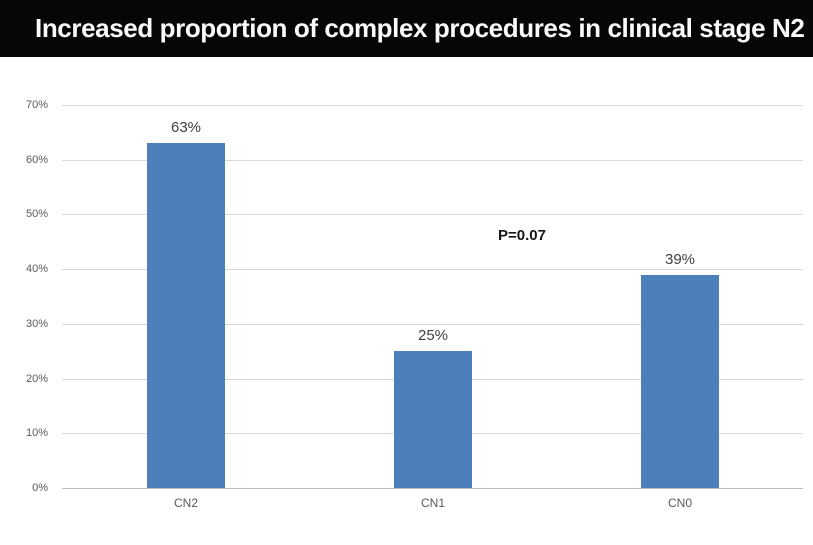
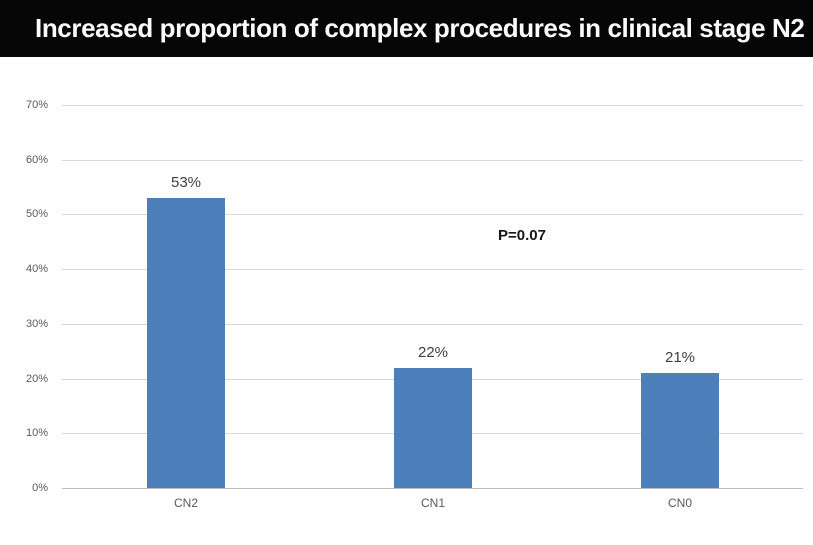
CN2: 63% -> 53%
CN1: 25% -> 22%
CN0: 39% -> 21%
